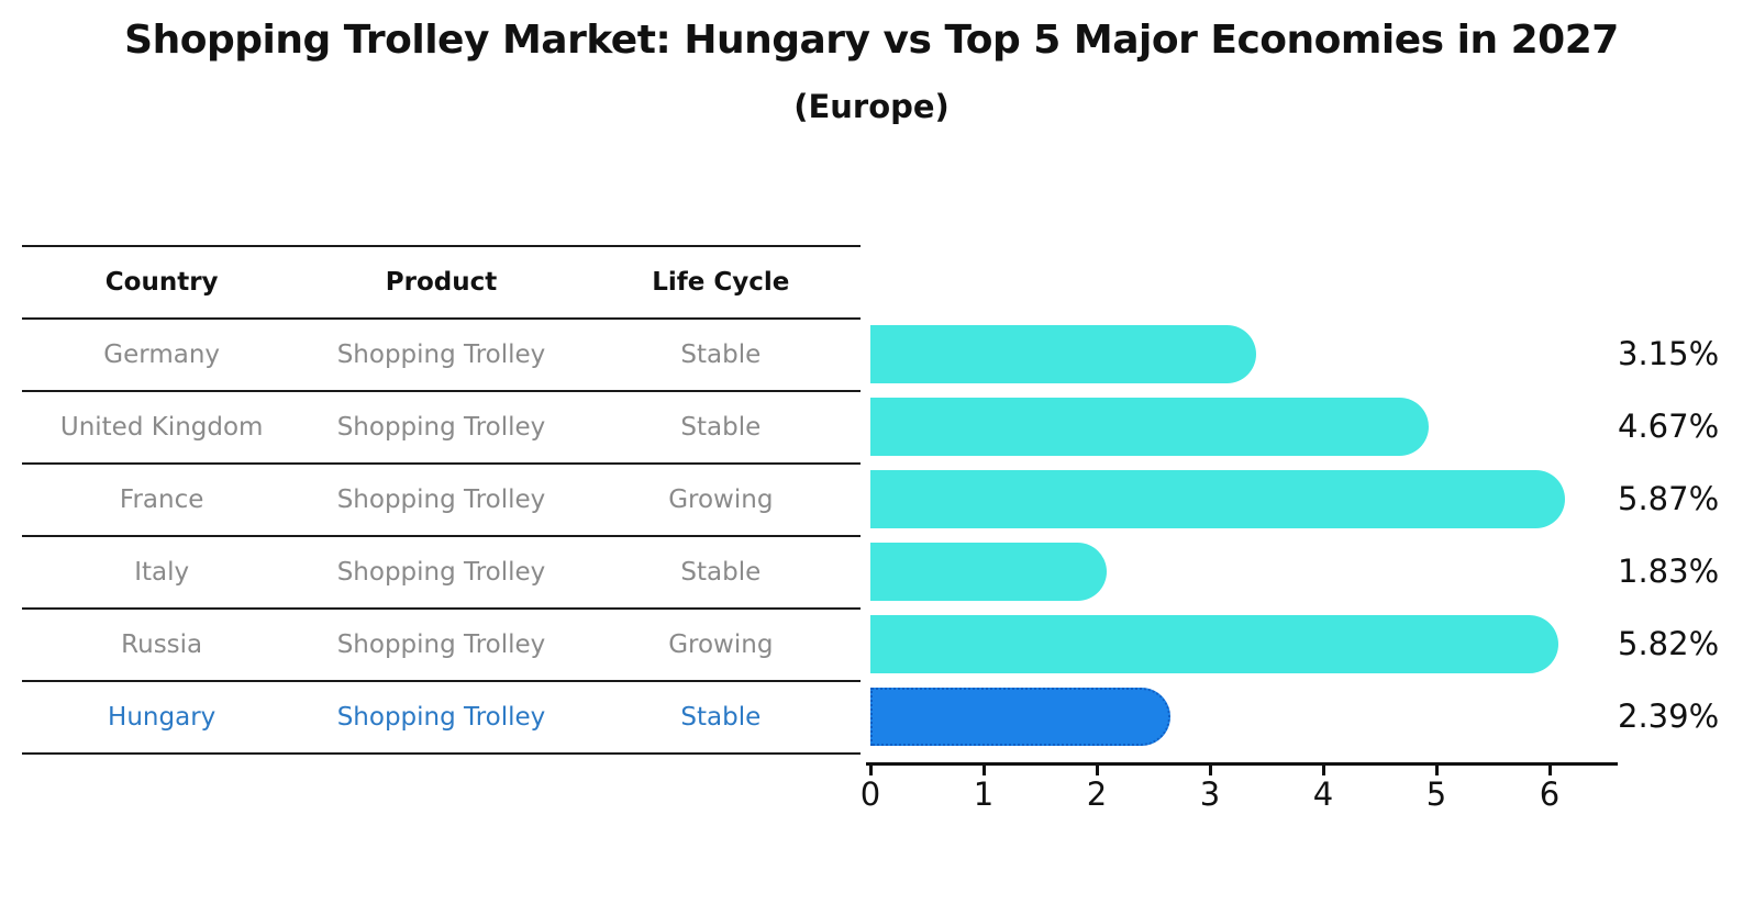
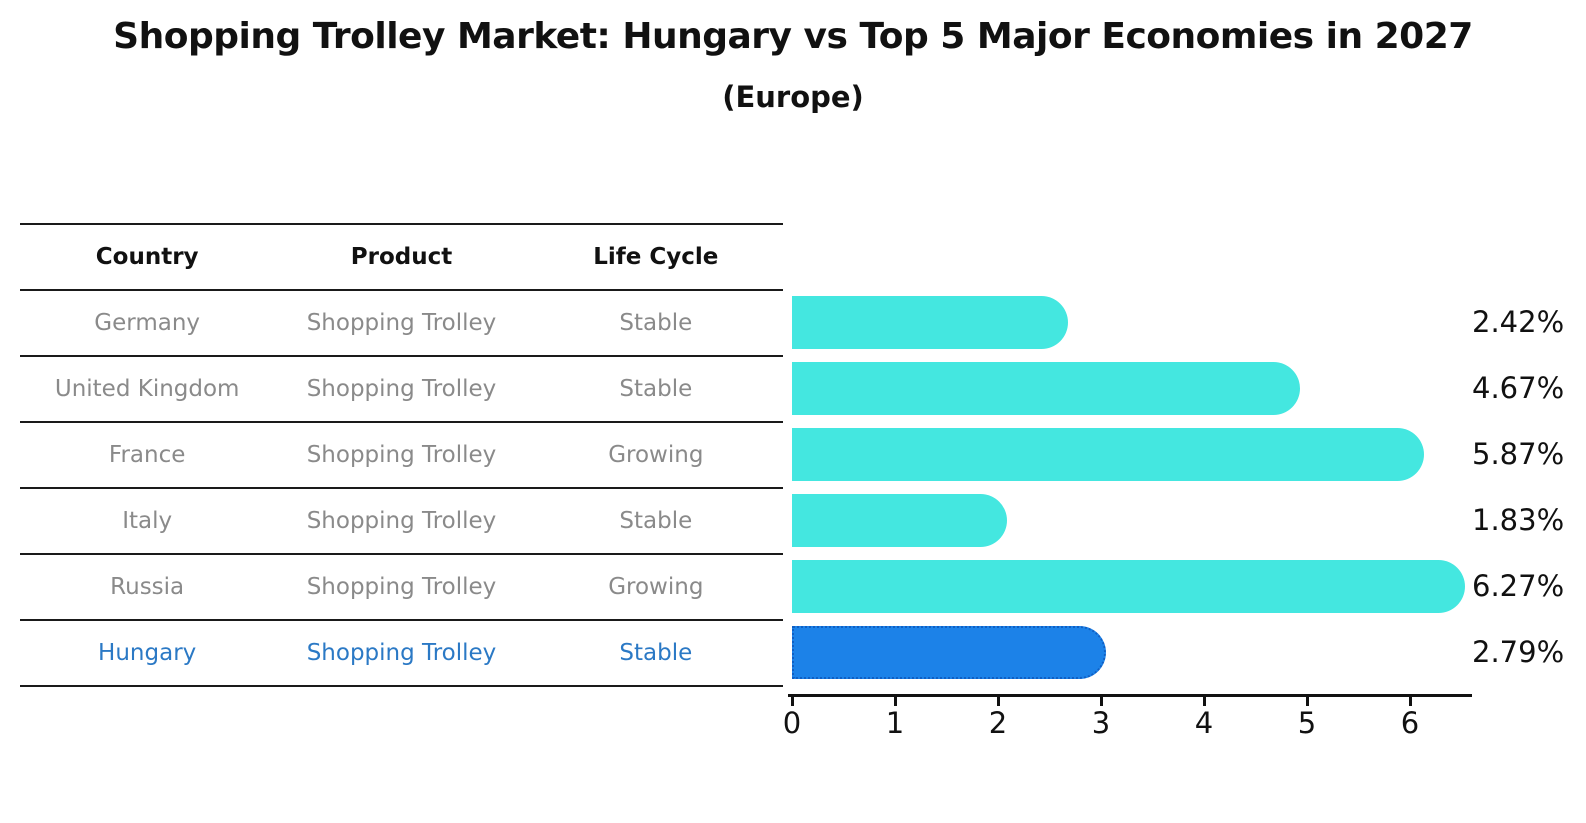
Germany: 3.15% -> 2.42%
Russia: 5.82% -> 6.27%
Hungary: 2.39% -> 2.79%
